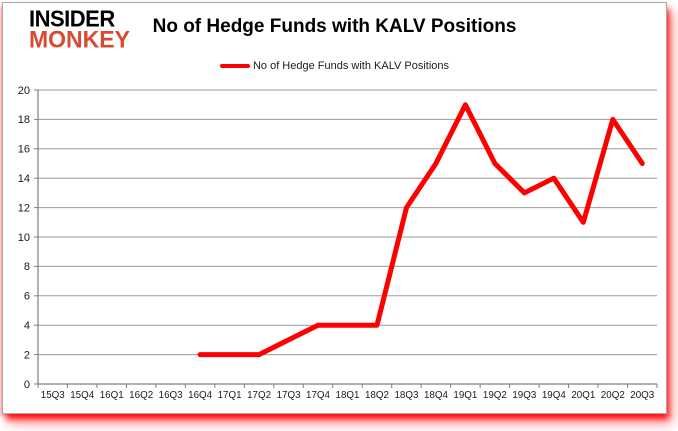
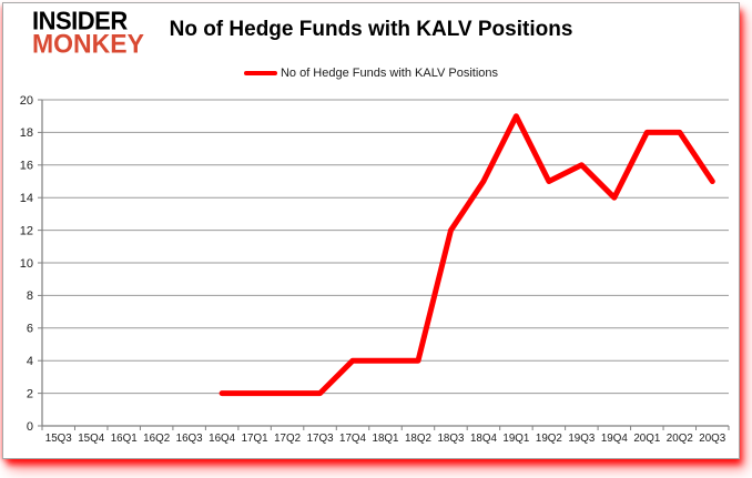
17Q3: 3 -> 2
19Q3: 13 -> 16
20Q1: 11 -> 18
